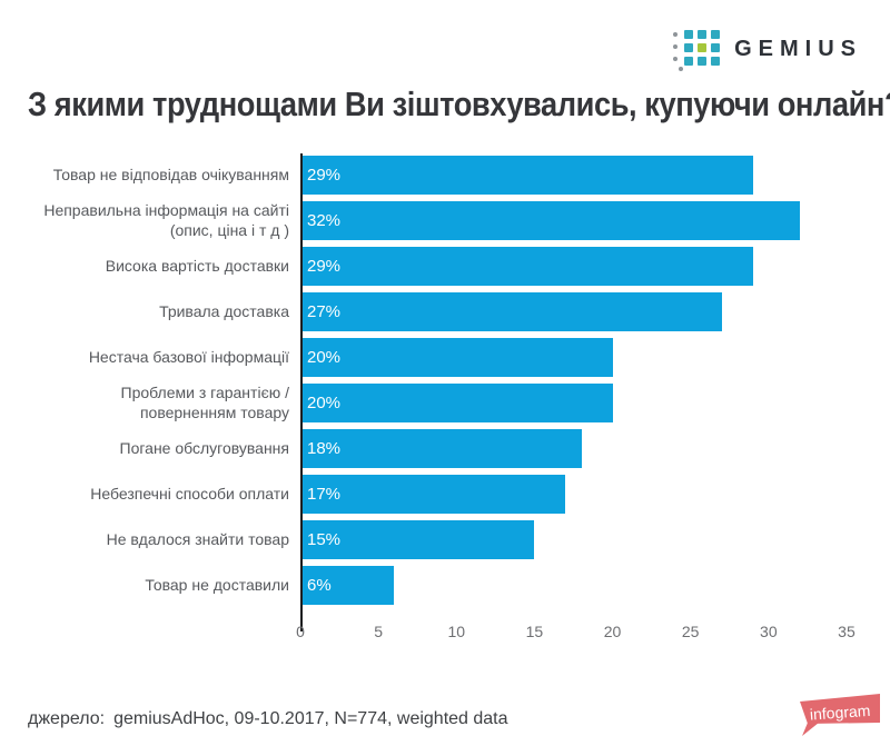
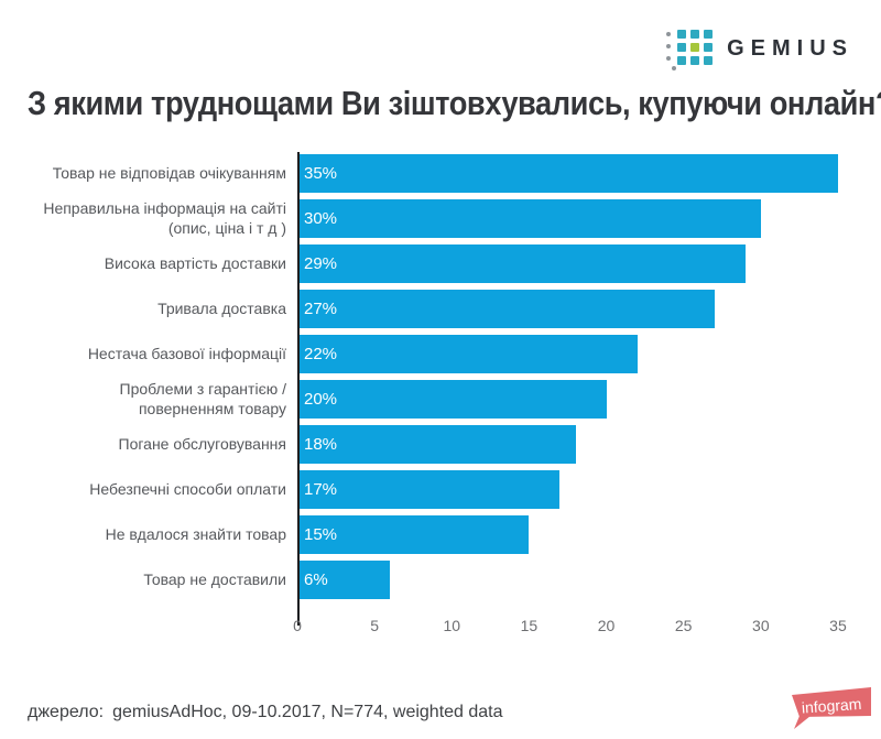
Товар не відповідав очікуванням: 29% -> 35%
Неправильна інформація на сайті (опис, ціна і т д ): 32% -> 30%
Нестача базової інформації: 20% -> 22%
